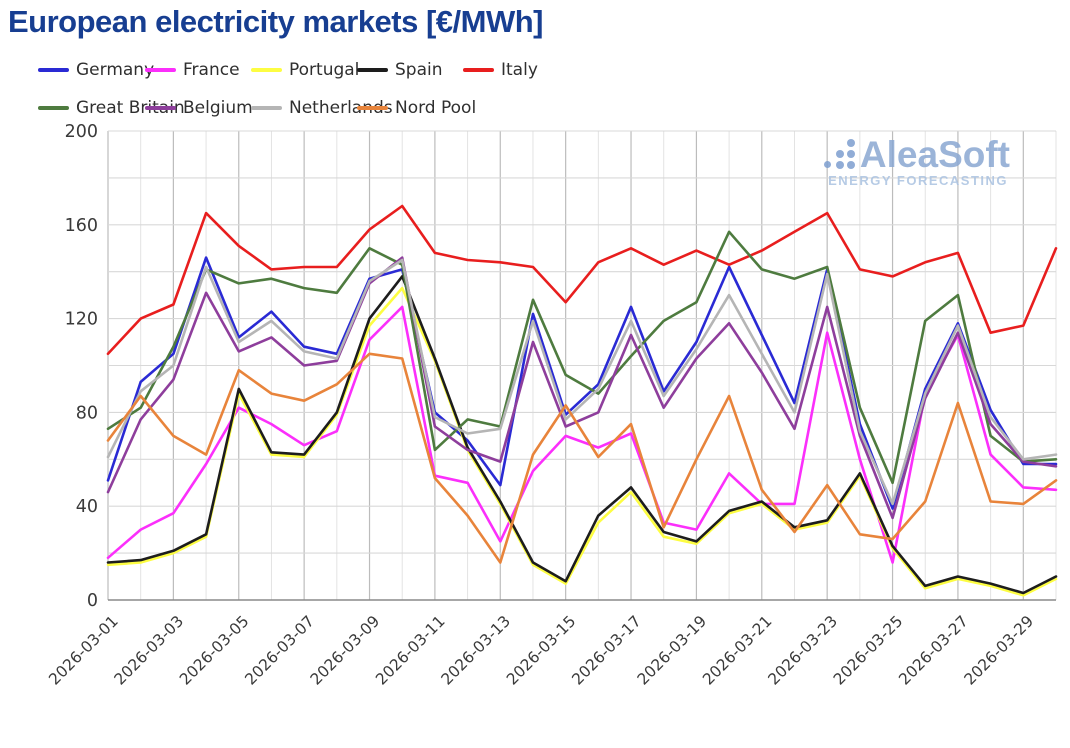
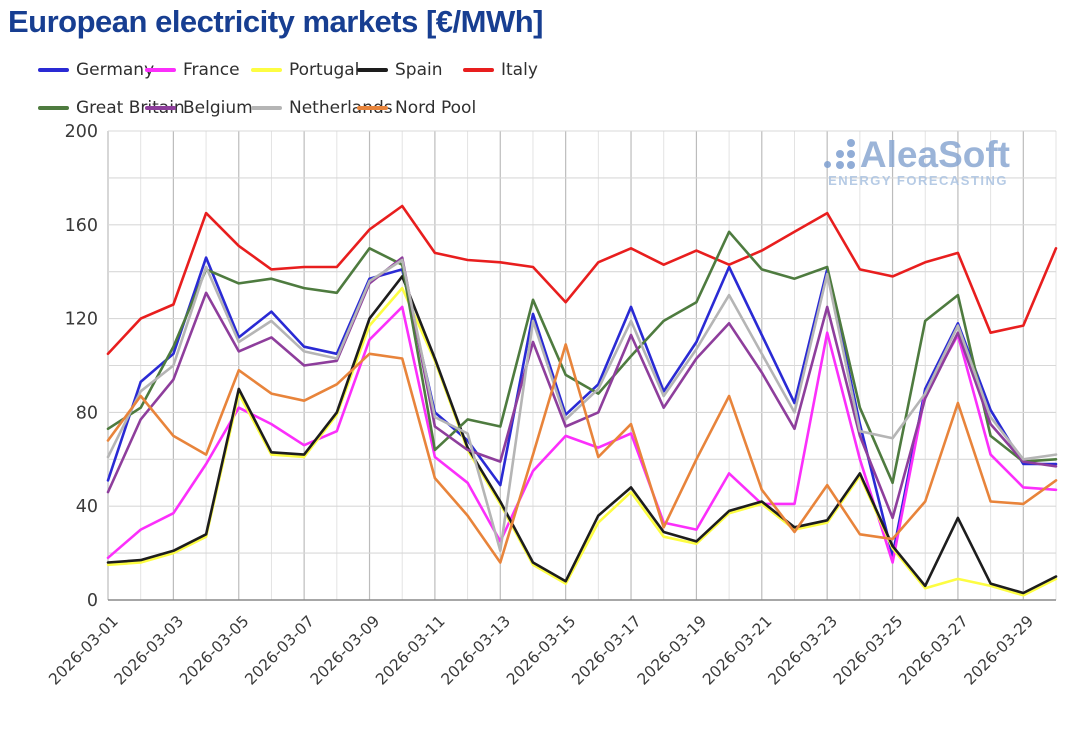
France/2026-03-11: 53 -> 61
Netherlands/2026-03-13: 73 -> 21
Nord Pool/2026-03-15: 83 -> 109
Germany/2026-03-25: 39 -> 19
Netherlands/2026-03-25: 41 -> 69
Spain/2026-03-27: 10 -> 35
